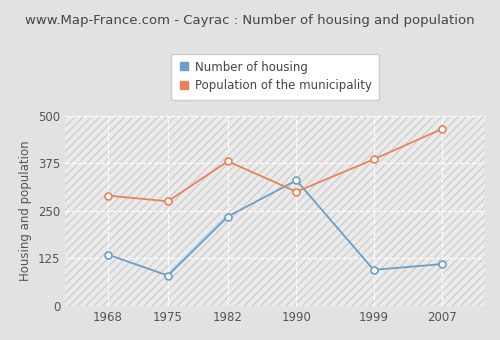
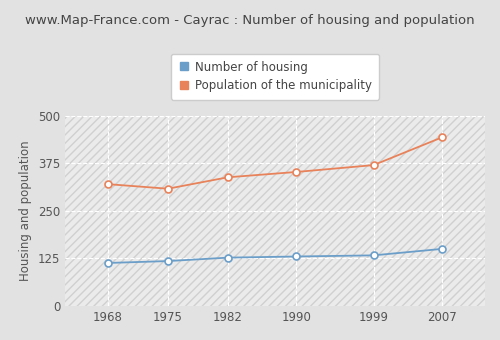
Number of housing/1968: 135 -> 113
Population of the municipality/1968: 290 -> 320
Number of housing/1975: 80 -> 118
Population of the municipality/1975: 275 -> 308
Number of housing/1982: 235 -> 127
Population of the municipality/1982: 380 -> 338
Number of housing/1990: 330 -> 130
Population of the municipality/1990: 300 -> 352
Number of housing/1999: 95 -> 133
Population of the municipality/1999: 385 -> 370
Number of housing/2007: 110 -> 150
Population of the municipality/2007: 465 -> 443
